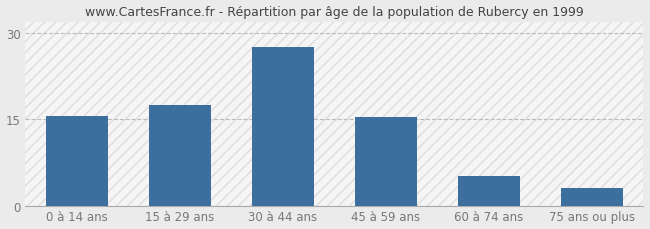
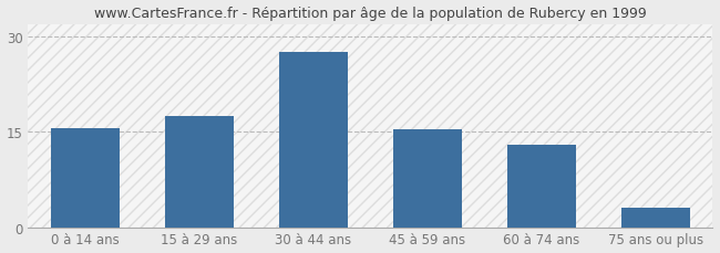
60 à 74 ans: 5.2 -> 13.0
